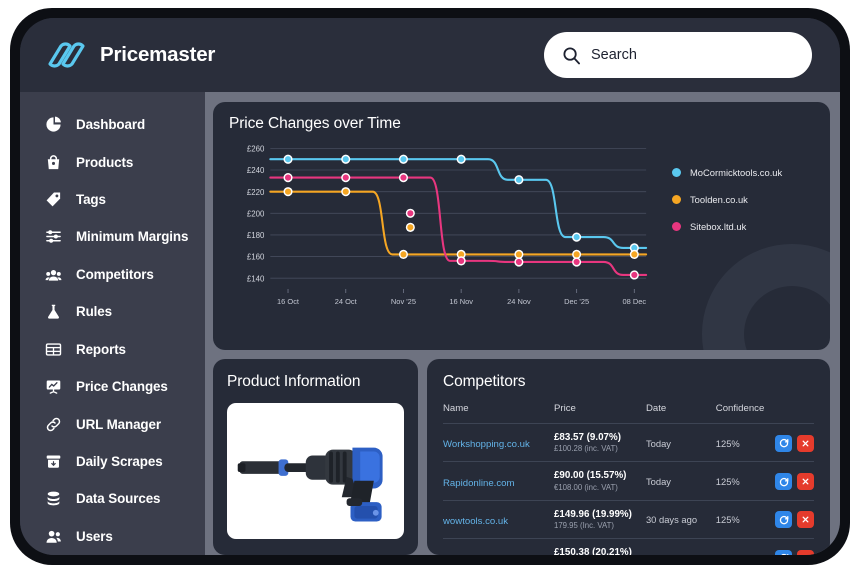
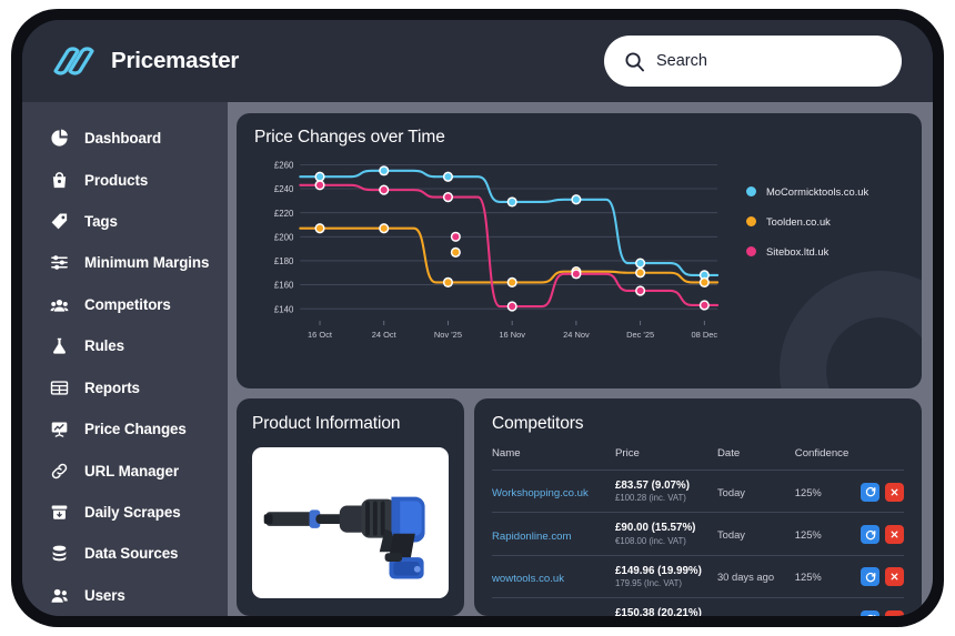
Toolden.co.uk/16 Oct: £220 -> £207
Sitebox.ltd.uk/16 Oct: £233 -> £243
MoCormicktools.co.uk/24 Oct: £250 -> £255
Toolden.co.uk/24 Oct: £220 -> £207
Sitebox.ltd.uk/24 Oct: £233 -> £239
MoCormicktools.co.uk/16 Nov: £250 -> £229
Sitebox.ltd.uk/16 Nov: £156 -> £142
Toolden.co.uk/24 Nov: £162 -> £171
Sitebox.ltd.uk/24 Nov: £155 -> £169
Toolden.co.uk/Dec '25: £162 -> £170
